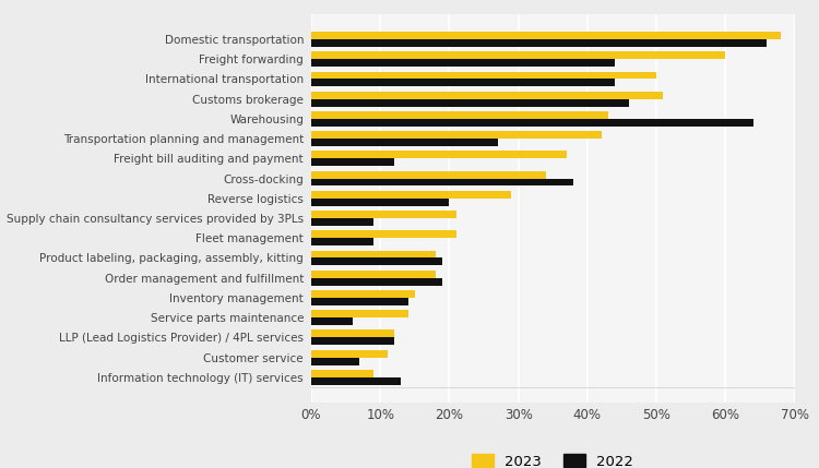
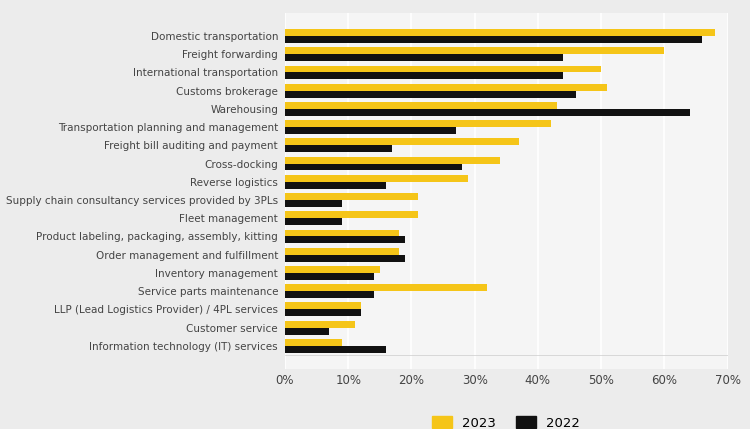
2022/Freight bill auditing and payment: 12% -> 17%
2022/Cross-docking: 38% -> 28%
2022/Reverse logistics: 20% -> 16%
2023/Service parts maintenance: 14% -> 32%
2022/Service parts maintenance: 6% -> 14%
2022/Information technology (IT) services: 13% -> 16%
